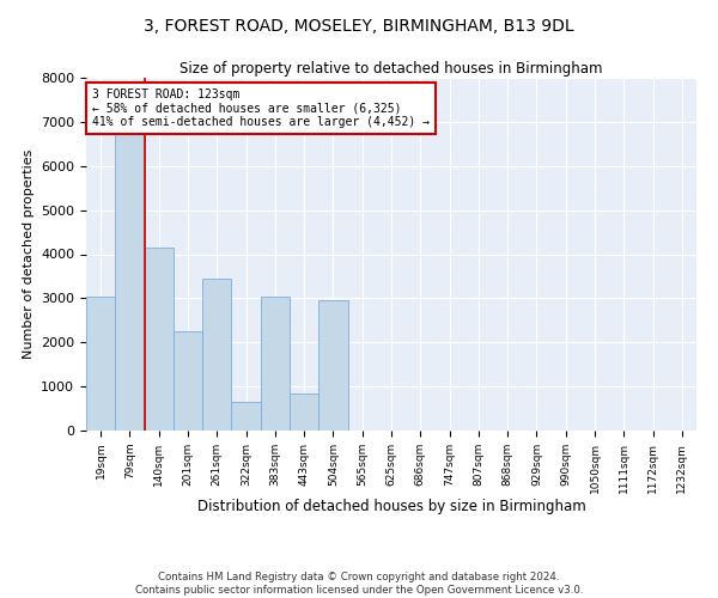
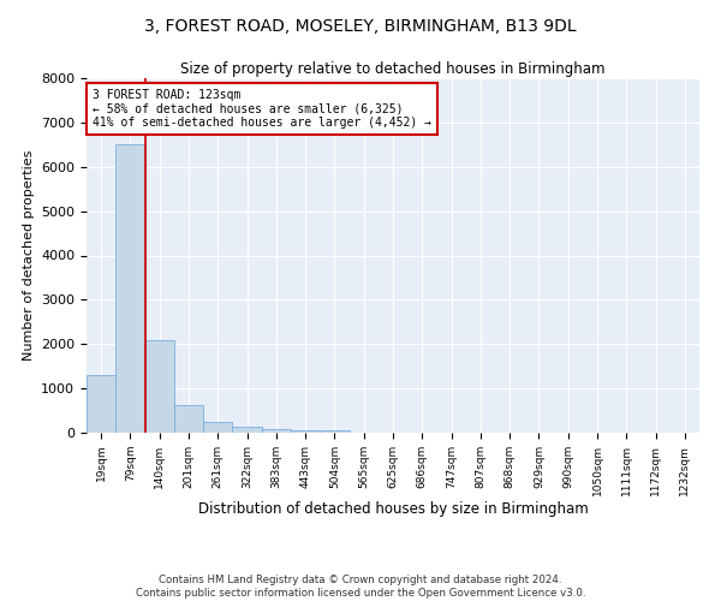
19sqm: 3050 -> 1300
79sqm: 6800 -> 6500
140sqm: 4150 -> 2080
201sqm: 2250 -> 620
261sqm: 3450 -> 250
322sqm: 650 -> 130
383sqm: 3050 -> 90
443sqm: 850 -> 60
504sqm: 2950 -> 60
